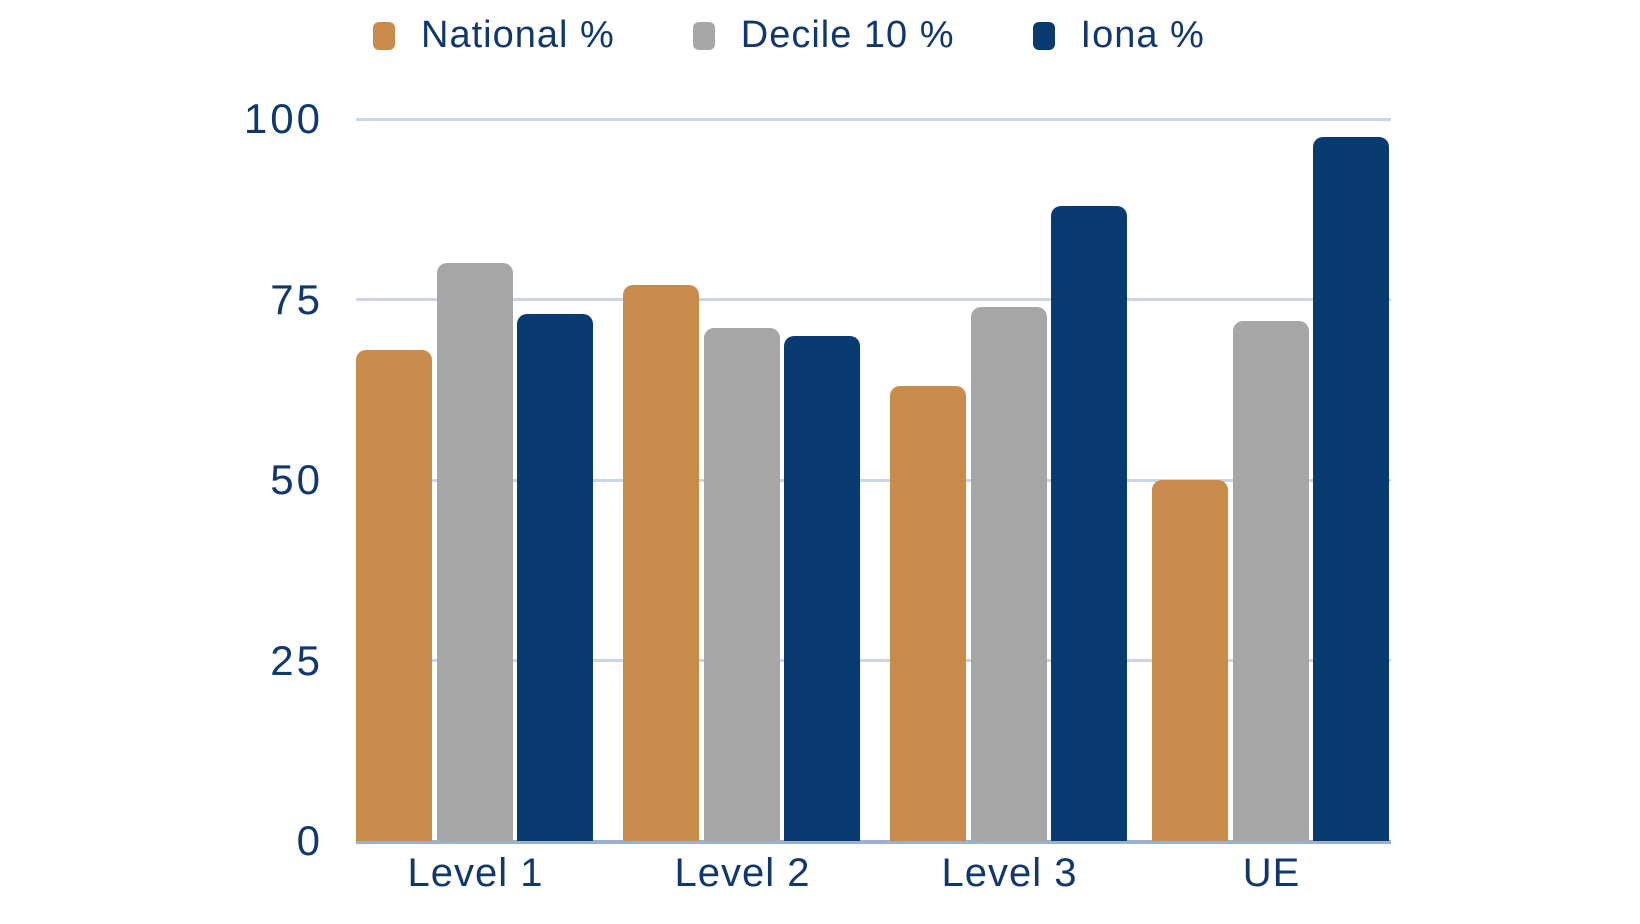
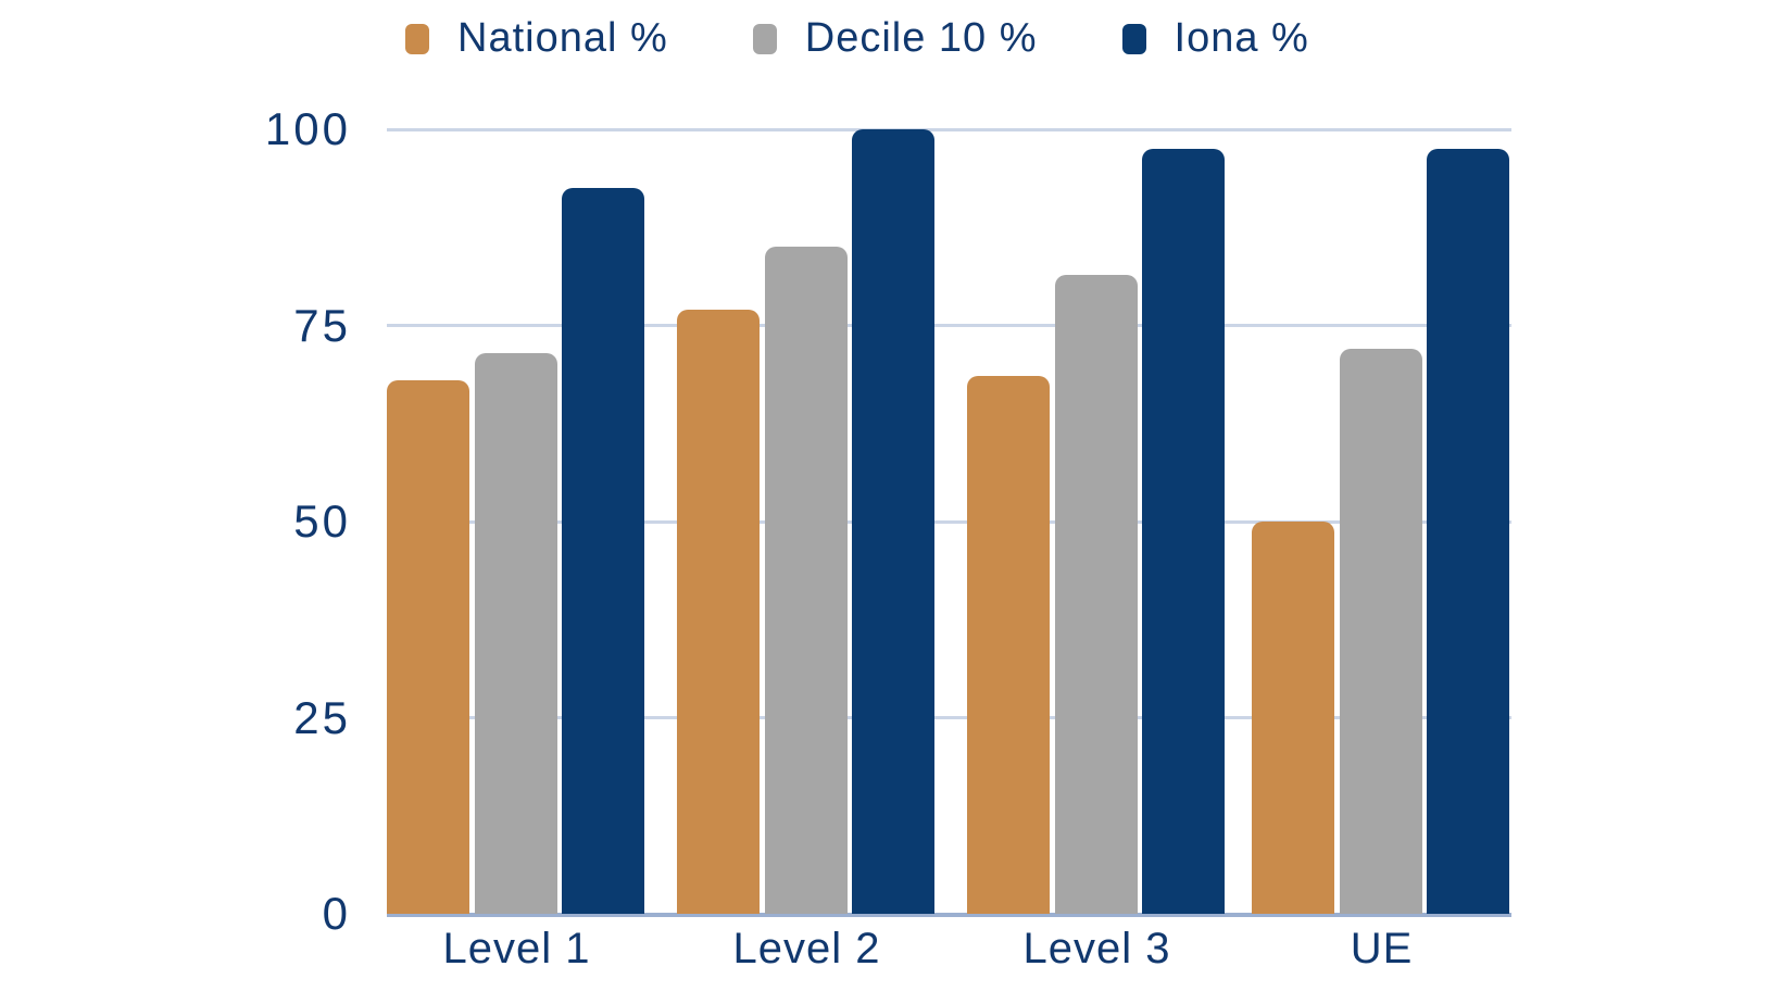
Decile 10 %/Level 1: 80 -> 72
Iona %/Level 1: 73 -> 92
Decile 10 %/Level 2: 71 -> 85
Iona %/Level 2: 70 -> 100
National %/Level 3: 63 -> 68
Decile 10 %/Level 3: 74 -> 82
Iona %/Level 3: 88 -> 98
